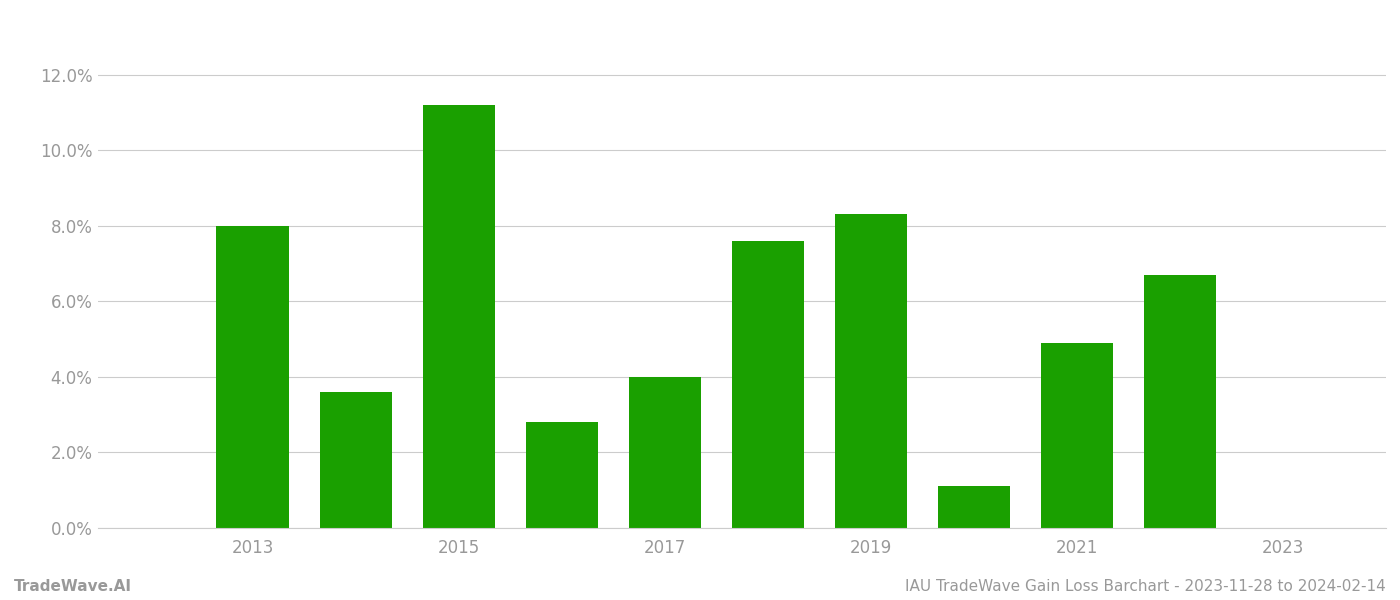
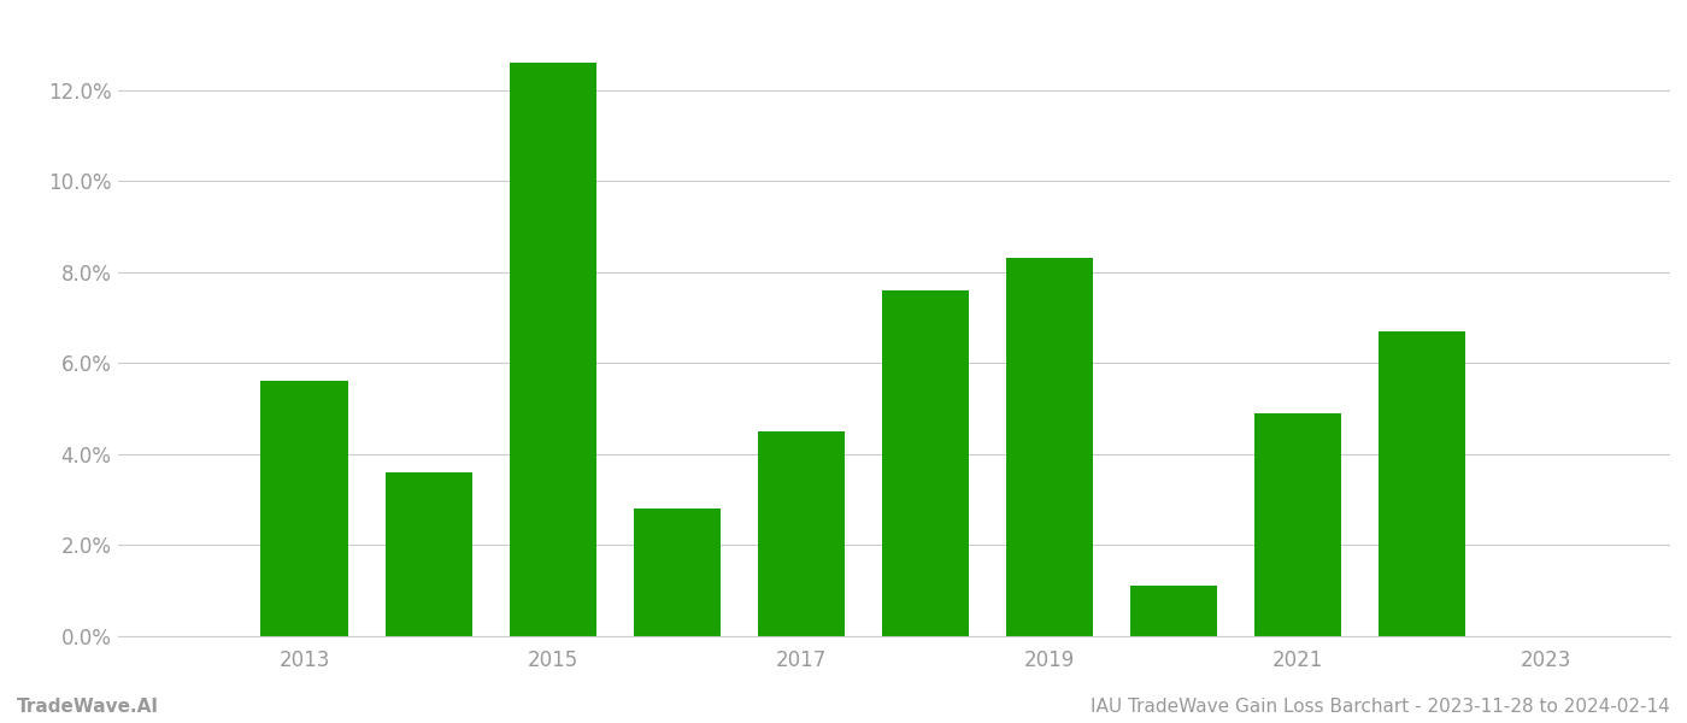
2013: 8.0% -> 5.6%
2015: 11.2% -> 12.6%
2017: 4.0% -> 4.5%
